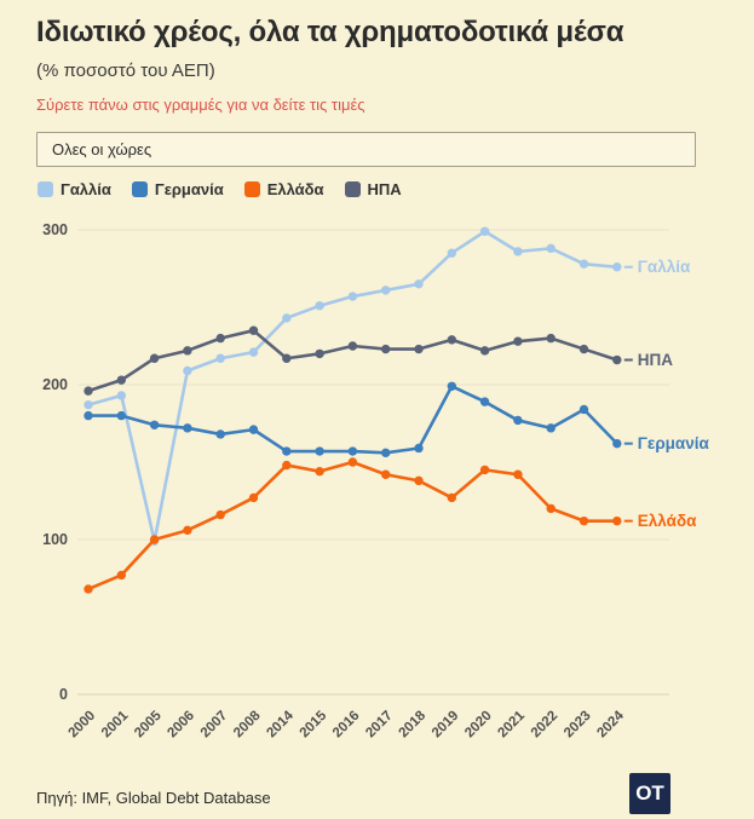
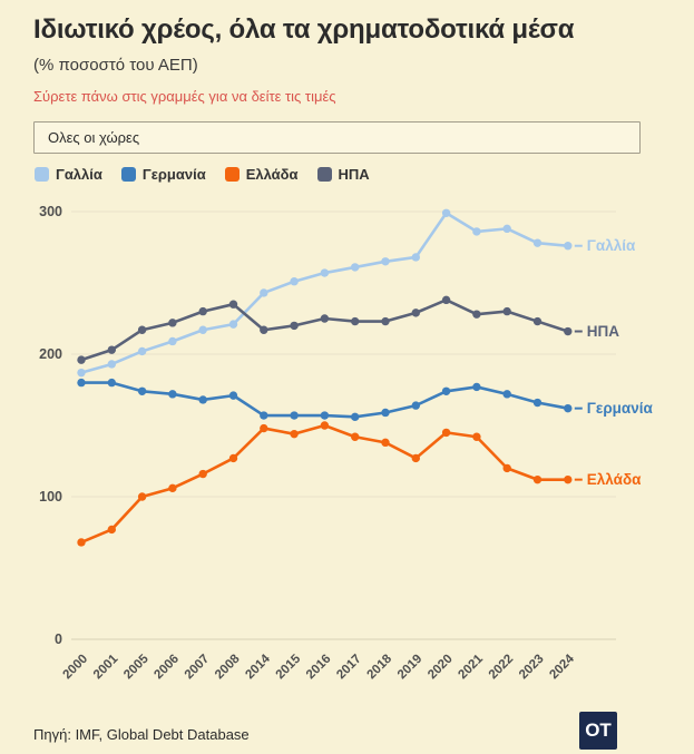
Γαλλία/2005: 99 -> 202
Γαλλία/2019: 285 -> 268
Γερμανία/2019: 199 -> 164
Γερμανία/2020: 189 -> 174
ΗΠΑ/2020: 222 -> 238
Γερμανία/2023: 184 -> 166
